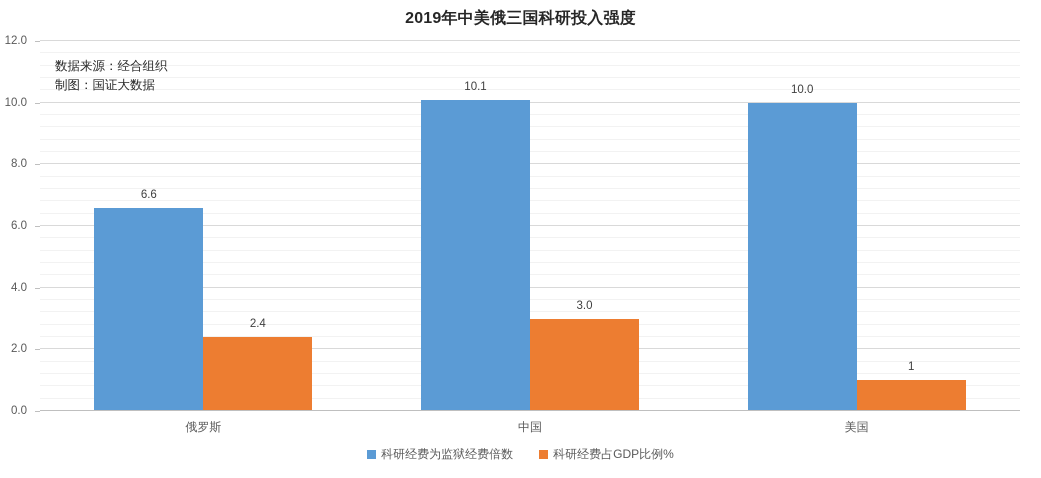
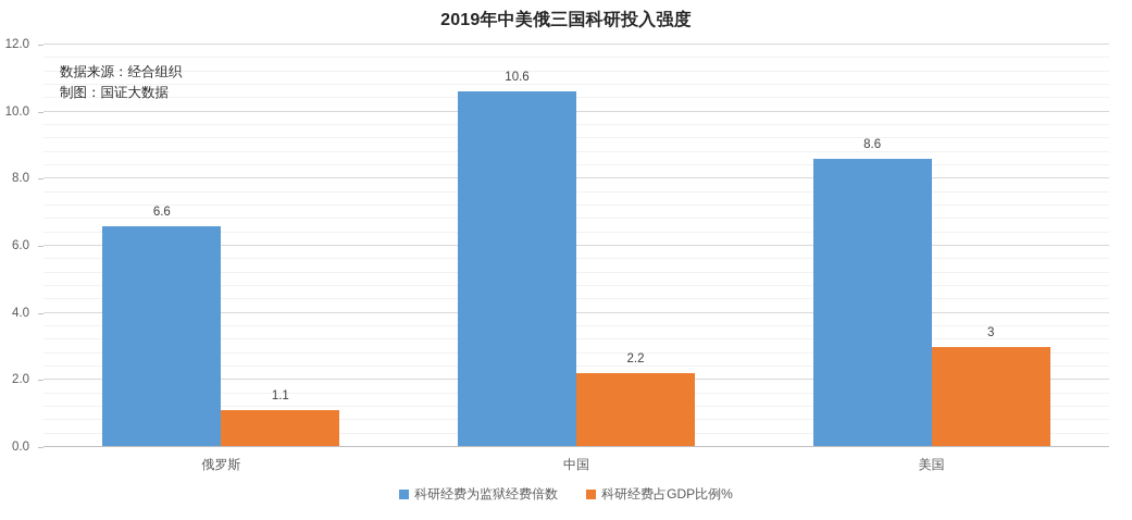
科研经费占GDP比例%/俄罗斯: 2.4 -> 1.1
科研经费为监狱经费倍数/中国: 10.1 -> 10.6
科研经费占GDP比例%/中国: 3.0 -> 2.2
科研经费为监狱经费倍数/美国: 10.0 -> 8.6
科研经费占GDP比例%/美国: 1 -> 3
